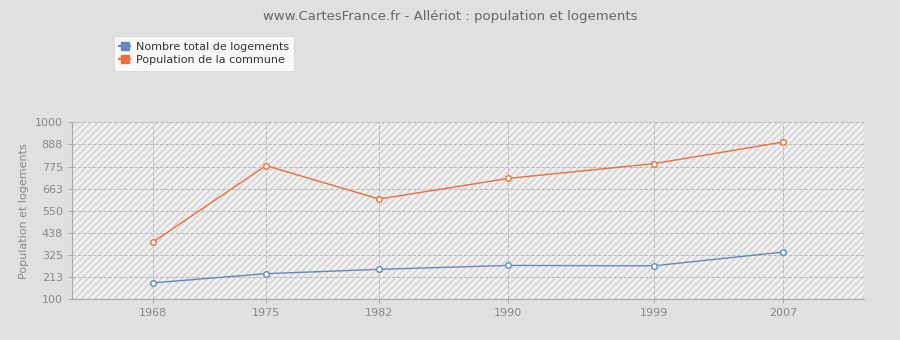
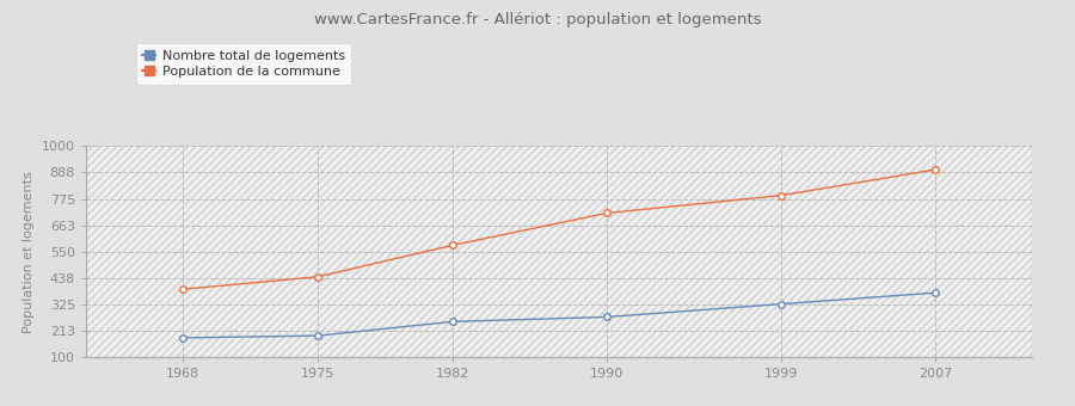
Nombre total de logements/1975: 230 -> 190
Population de la commune/1975: 780 -> 440
Population de la commune/1982: 610 -> 580
Nombre total de logements/1999: 270 -> 330
Nombre total de logements/2007: 340 -> 380
